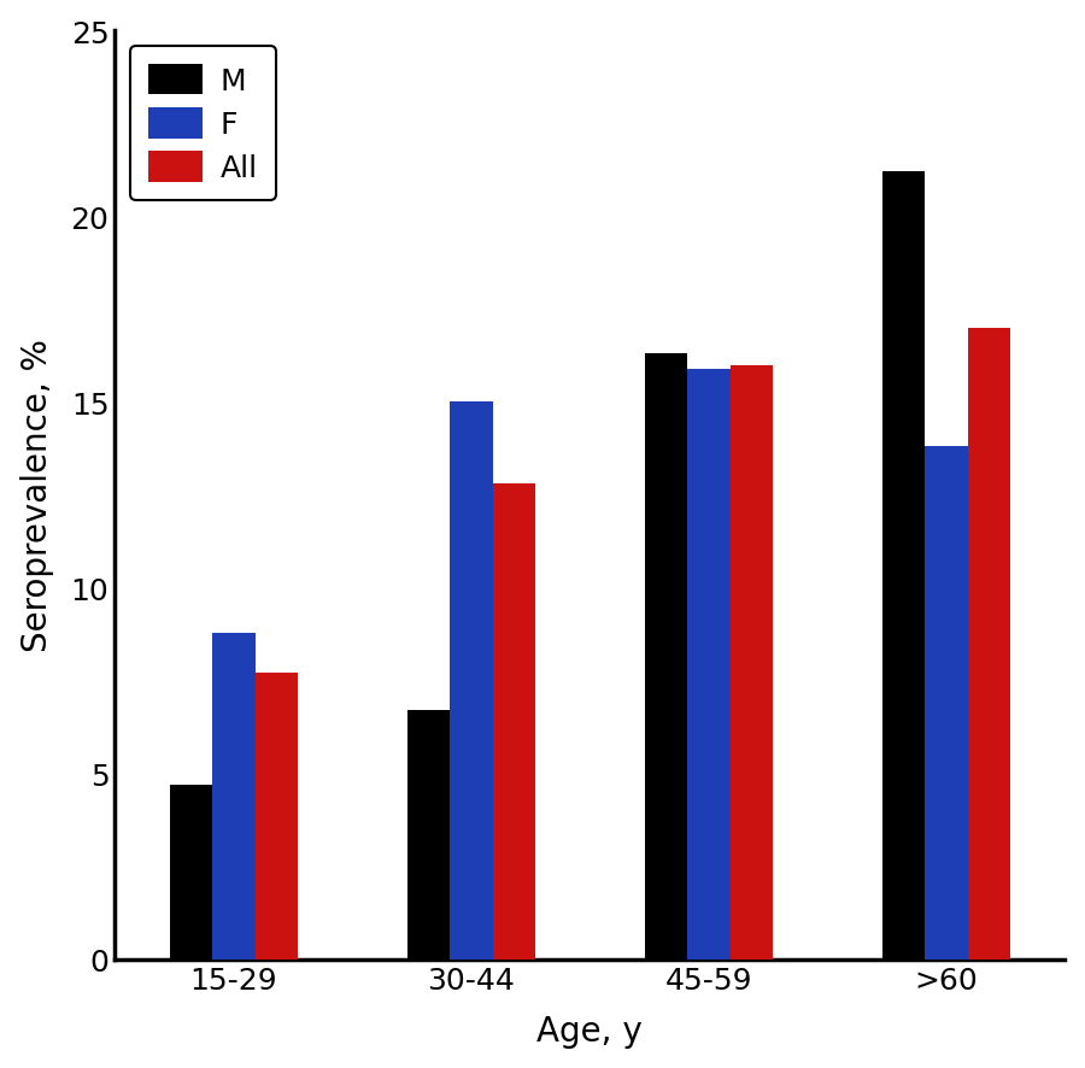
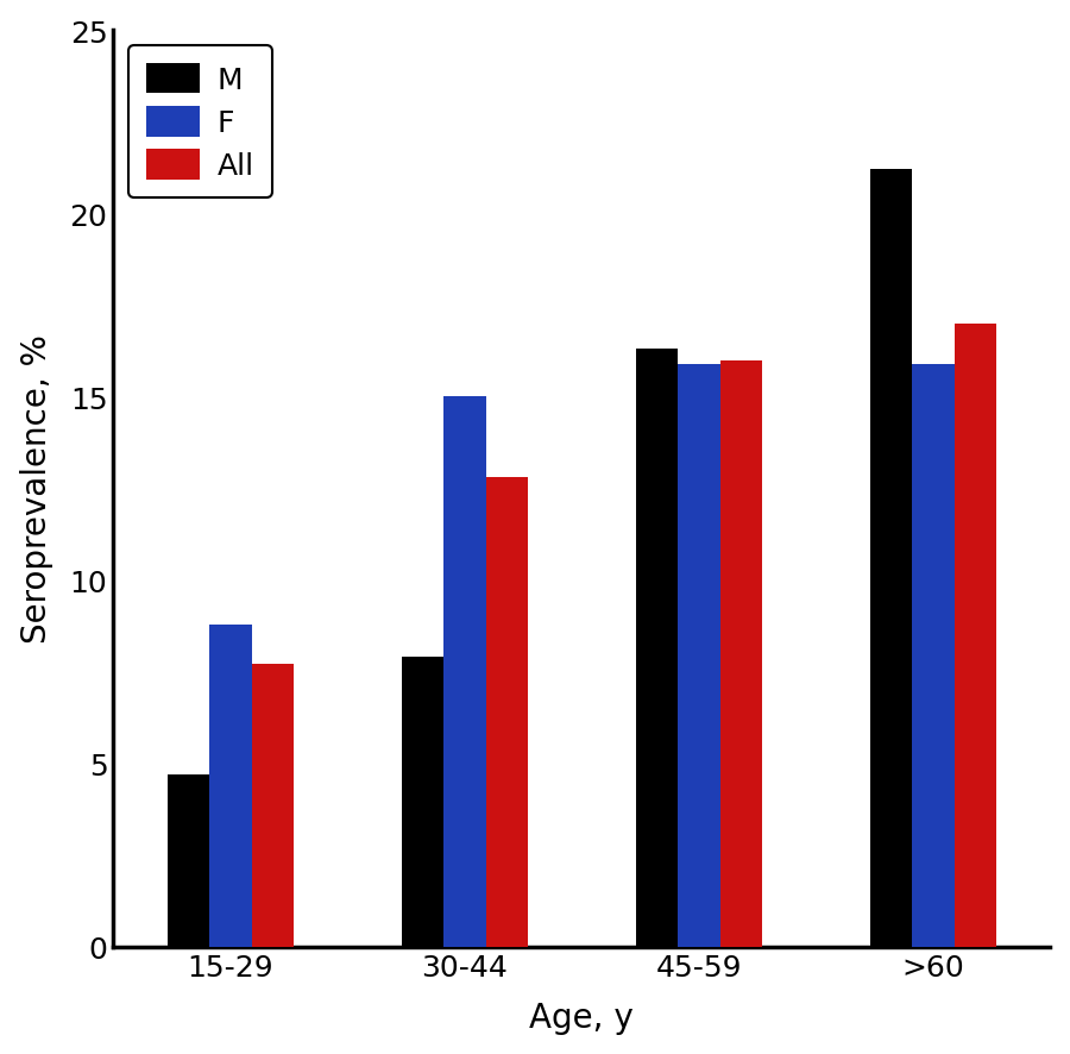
M/30-44: 6.7 -> 7.9
F/>60: 13.8 -> 15.9
